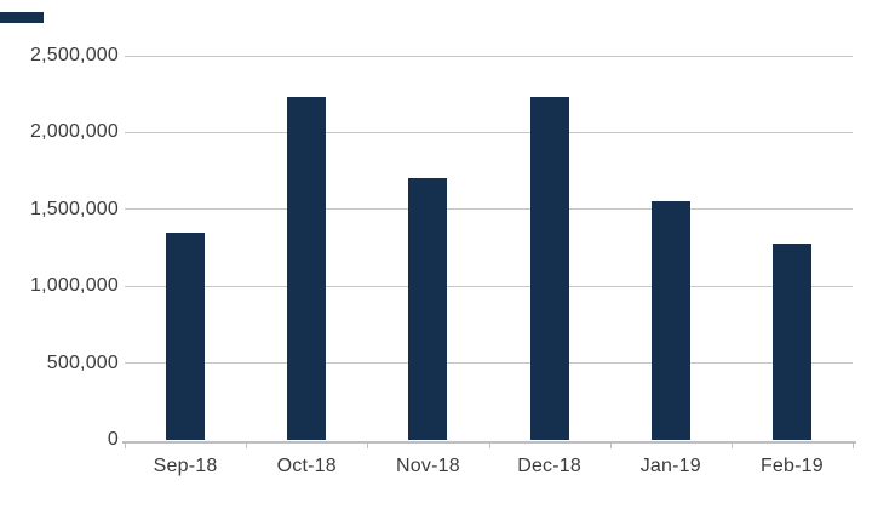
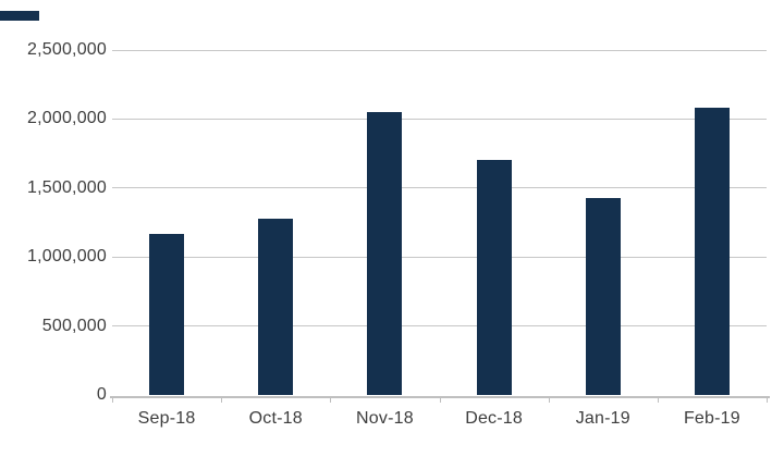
Sep-18: 1350000 -> 1170000
Oct-18: 2230000 -> 1280000
Nov-18: 1700000 -> 2050000
Dec-18: 2230000 -> 1700000
Jan-19: 1550000 -> 1430000
Feb-19: 1280000 -> 2080000
